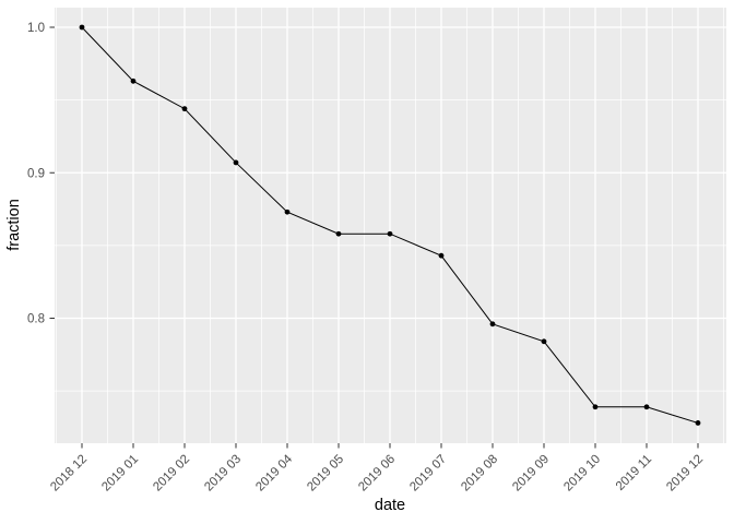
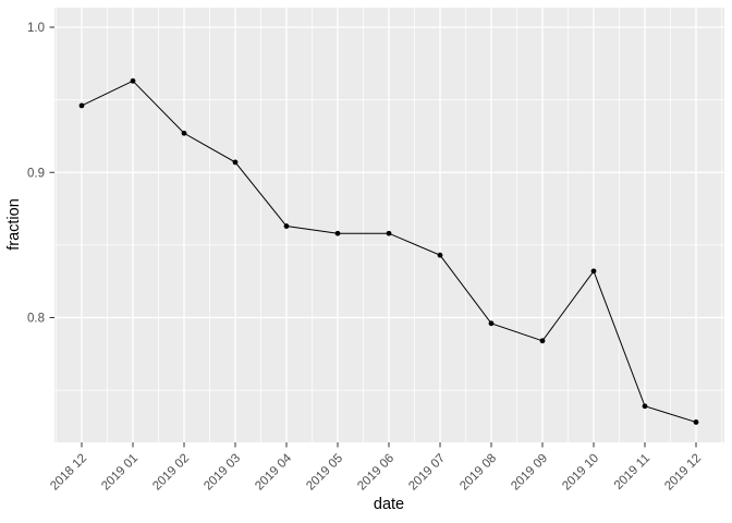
2018 12: 1.000 -> 0.946
2019 02: 0.944 -> 0.927
2019 04: 0.873 -> 0.863
2019 10: 0.739 -> 0.832
